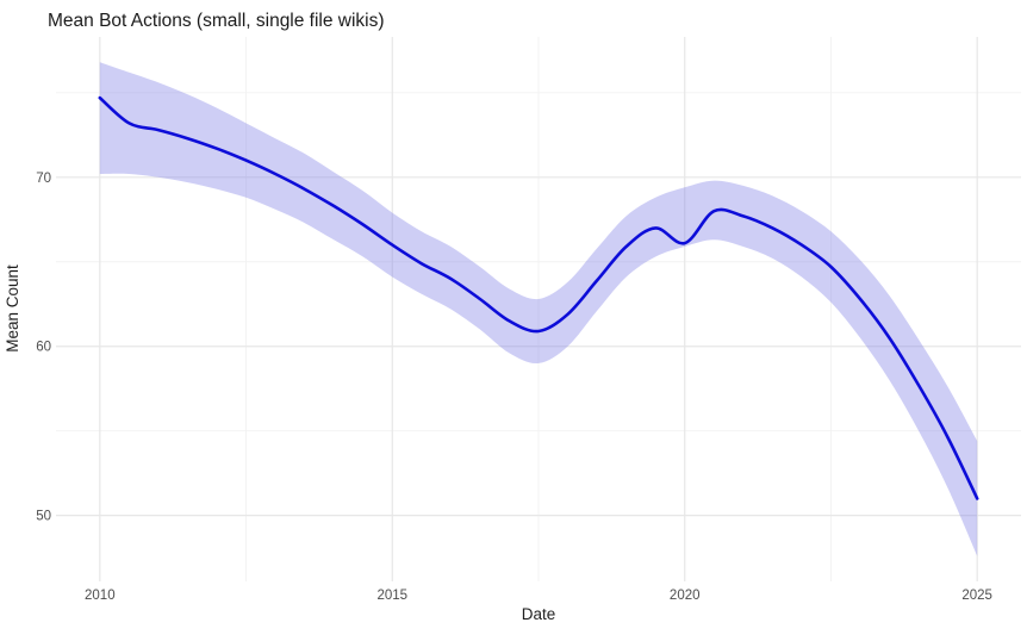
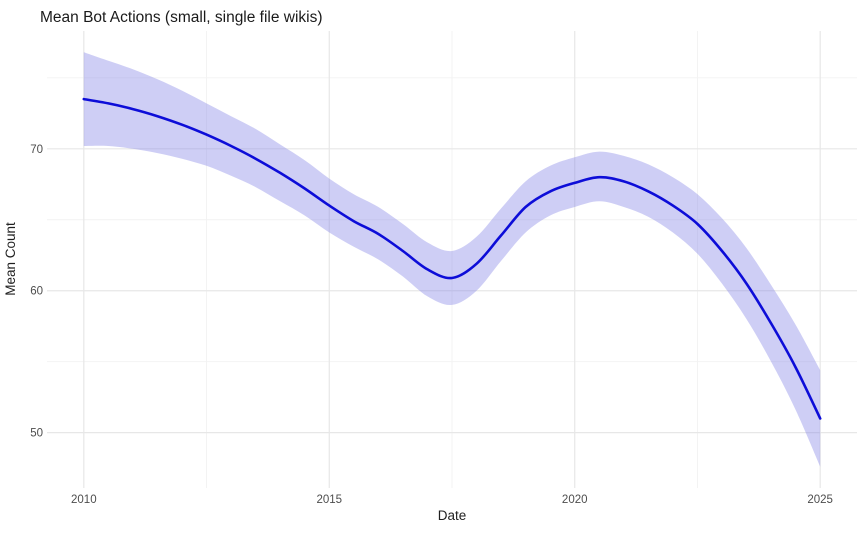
2010: 74.7 -> 73.5
2020: 66.1 -> 67.6
